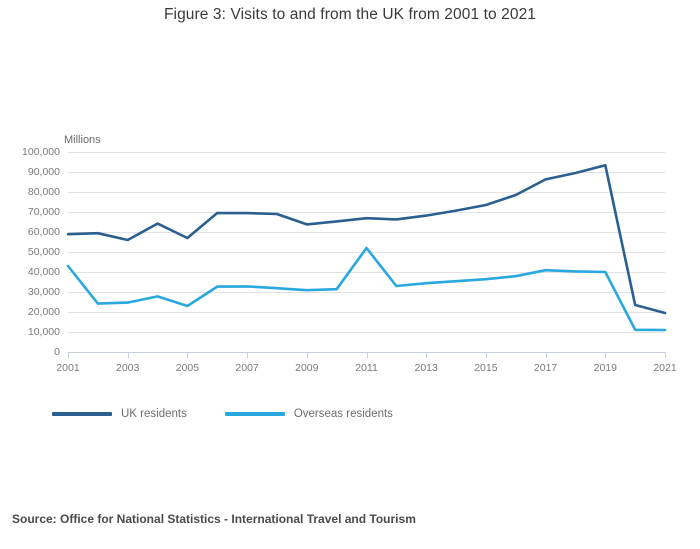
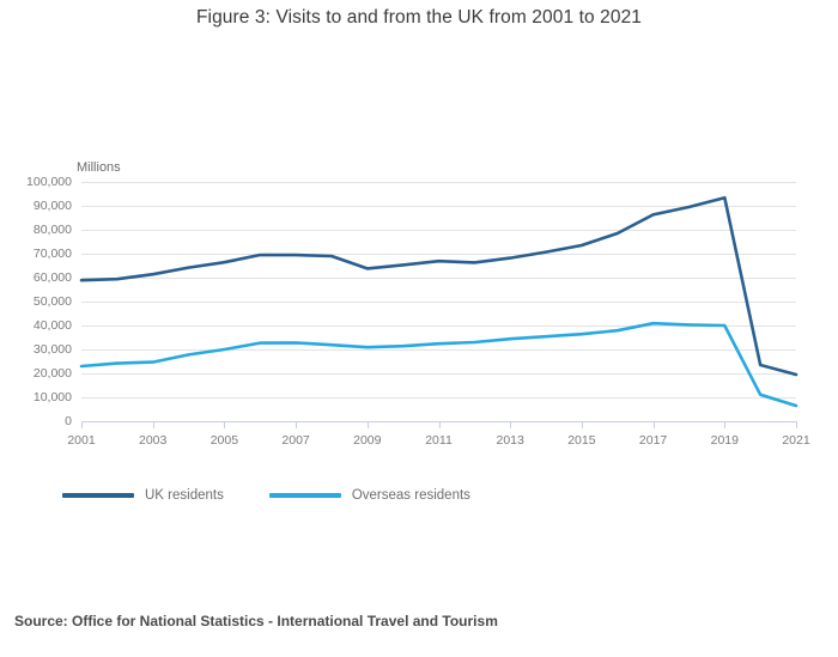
Overseas residents/2001: 43000 -> 23000
UK residents/2003: 56000 -> 61000
UK residents/2005: 57000 -> 66000
Overseas residents/2005: 23000 -> 30000
Overseas residents/2011: 52000 -> 32000
Overseas residents/2021: 11000 -> 6000
